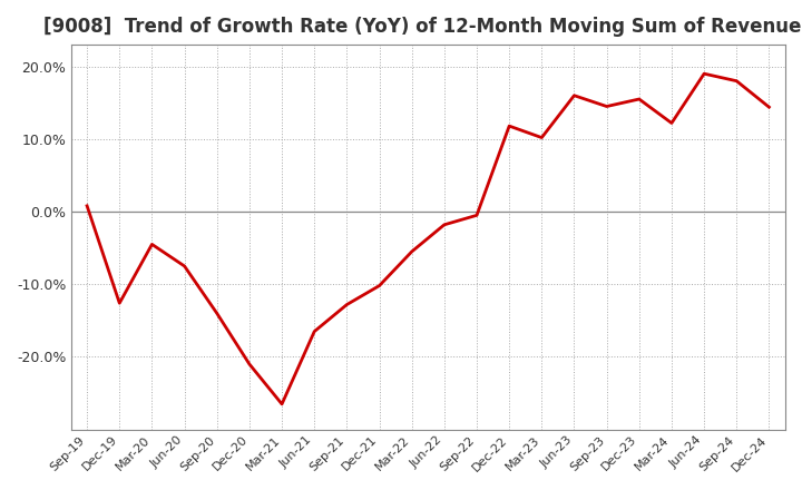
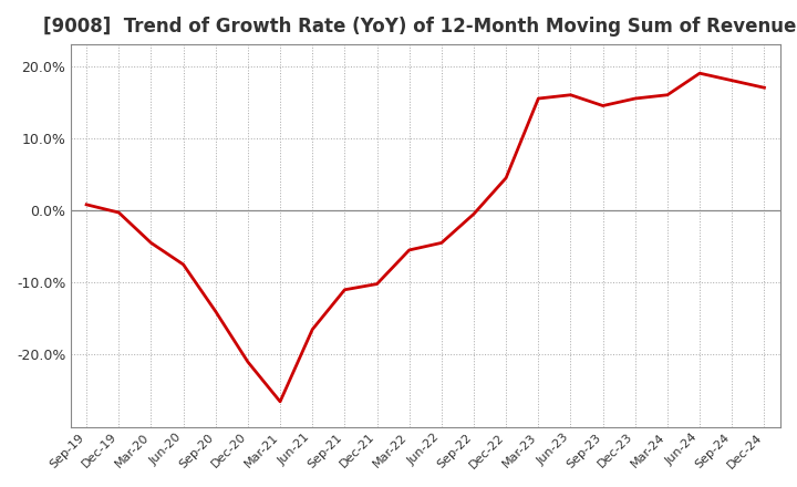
Dec-19: -12.6% -> -0.3%
Sep-21: -12.8% -> -11.0%
Jun-22: -1.8% -> -4.5%
Dec-22: 11.8% -> 4.5%
Mar-23: 10.2% -> 15.5%
Mar-24: 12.2% -> 16.0%
Dec-24: 14.4% -> 17.0%
